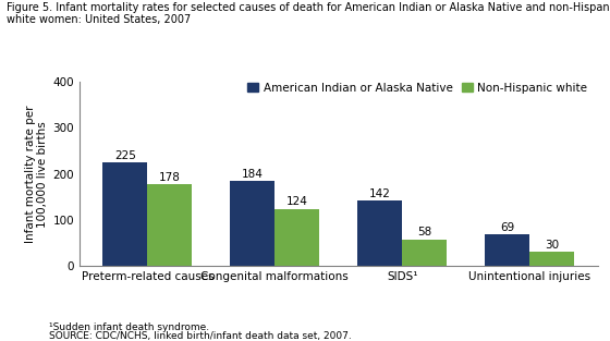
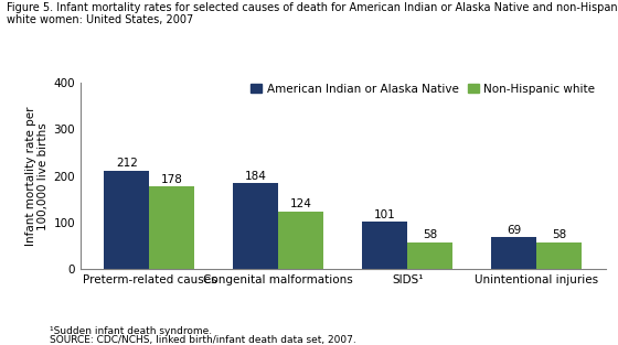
American Indian or Alaska Native/Preterm-related causes: 225 -> 212
American Indian or Alaska Native/SIDS¹: 142 -> 101
Non-Hispanic white/Unintentional injuries: 30 -> 58
